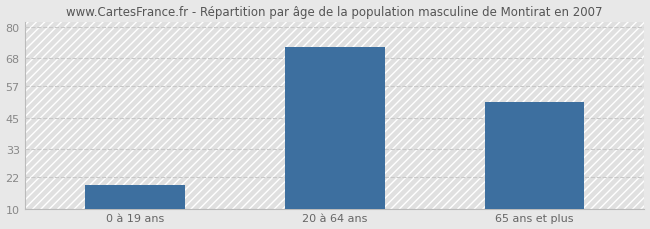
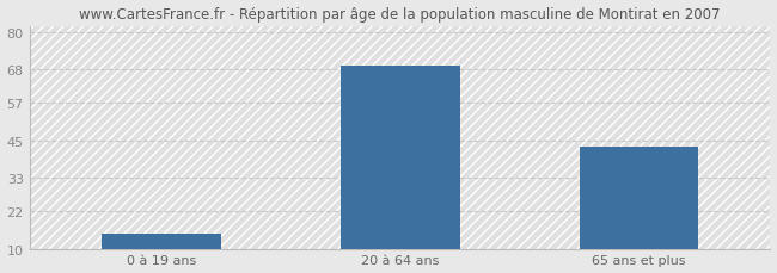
0 à 19 ans: 19 -> 15
20 à 64 ans: 72 -> 69
65 ans et plus: 51 -> 43
